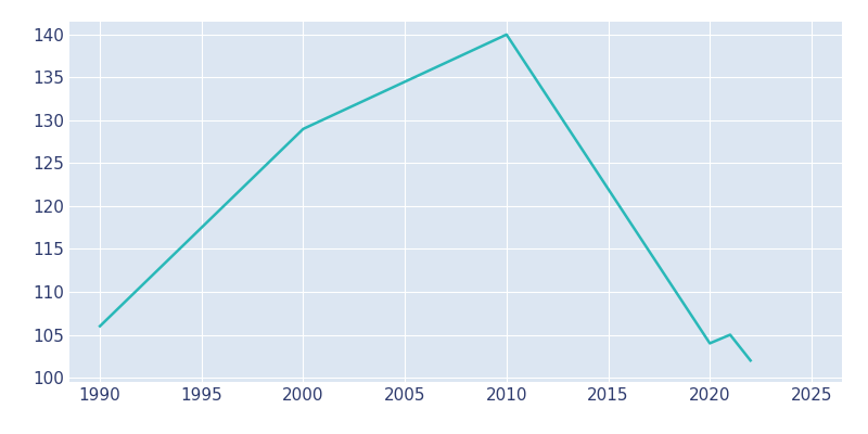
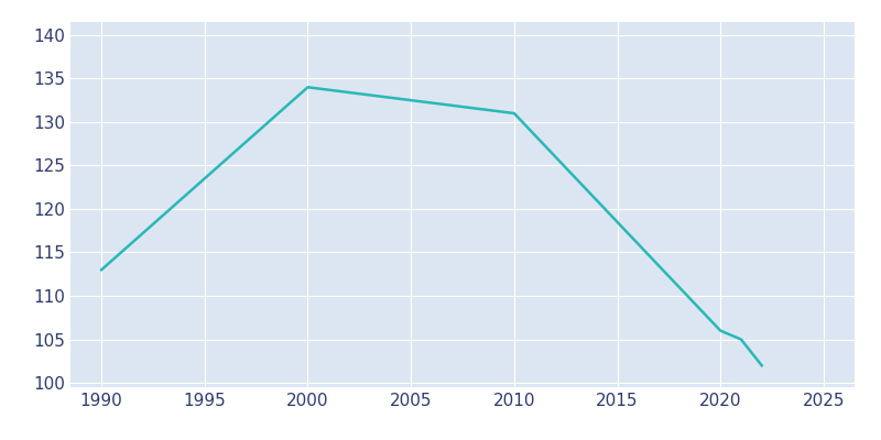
1990: 106 -> 113
2000: 129 -> 134
2010: 140 -> 131
2020: 104 -> 106
